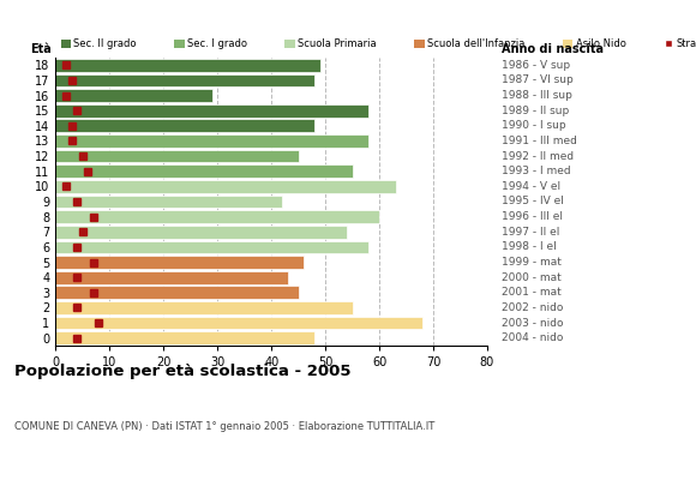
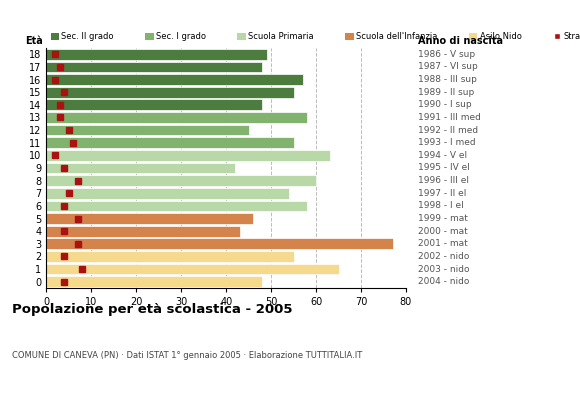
16: 29 -> 57
15: 58 -> 55
3: 45 -> 77
1: 68 -> 65
